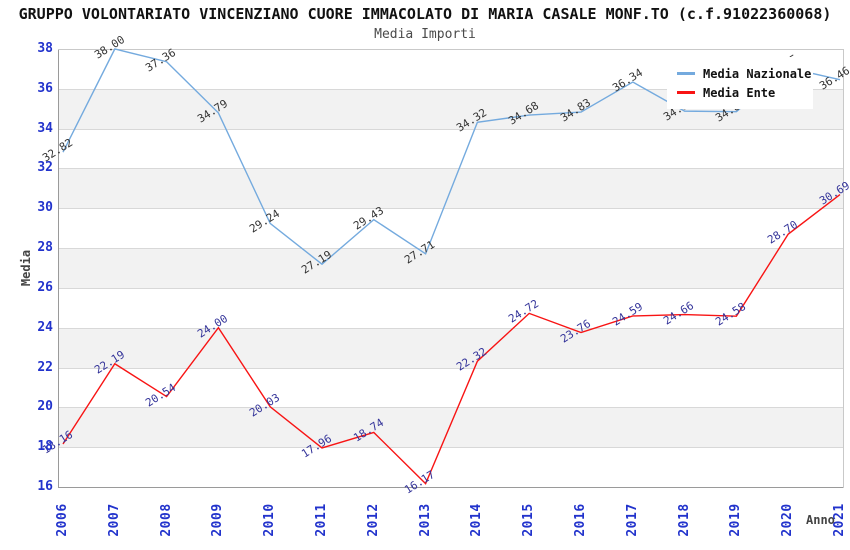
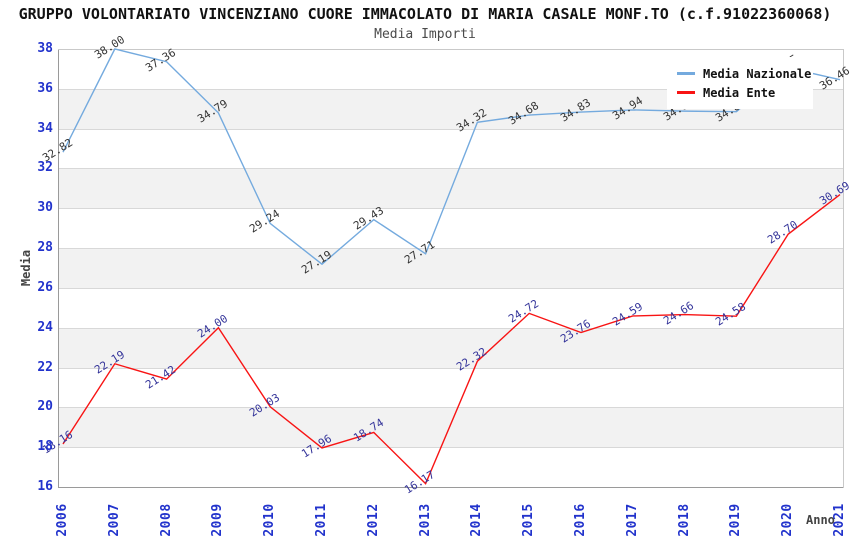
Media Ente/2008: 20.54 -> 21.42
Media Nazionale/2017: 36.34 -> 34.94
